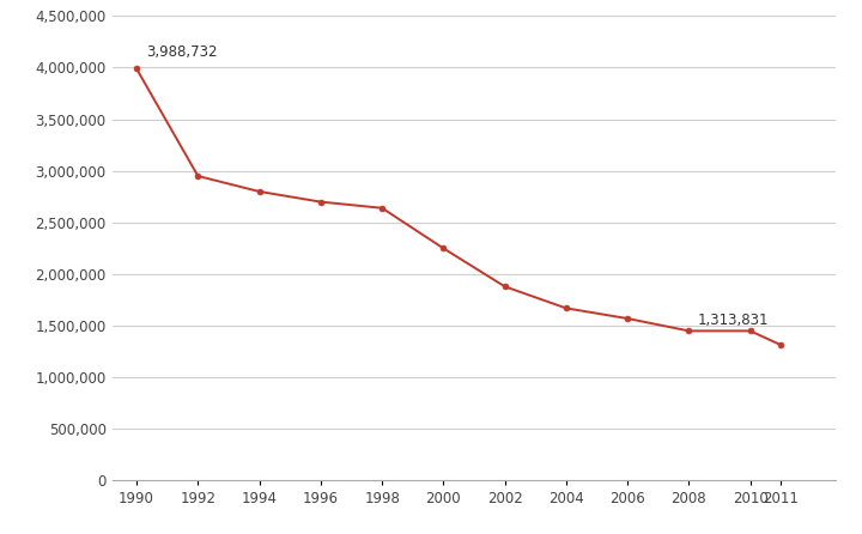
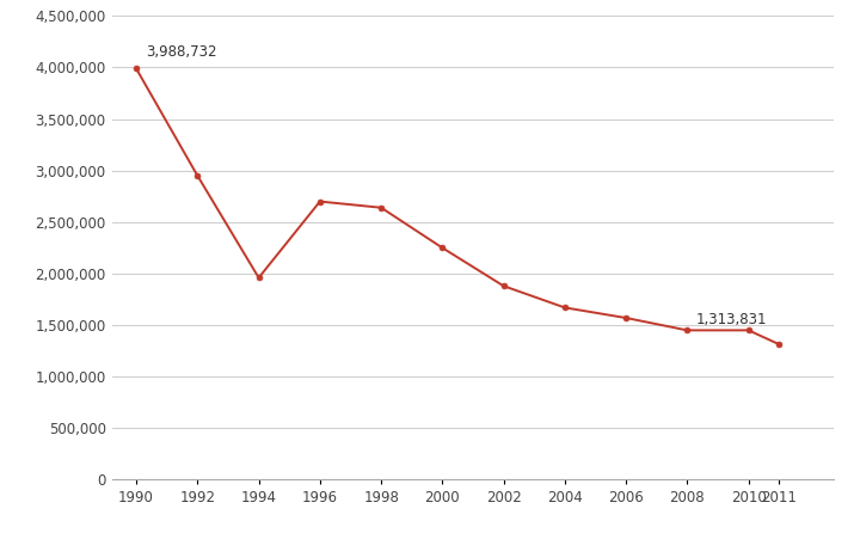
1994: 2,800,000 -> 1,960,000
